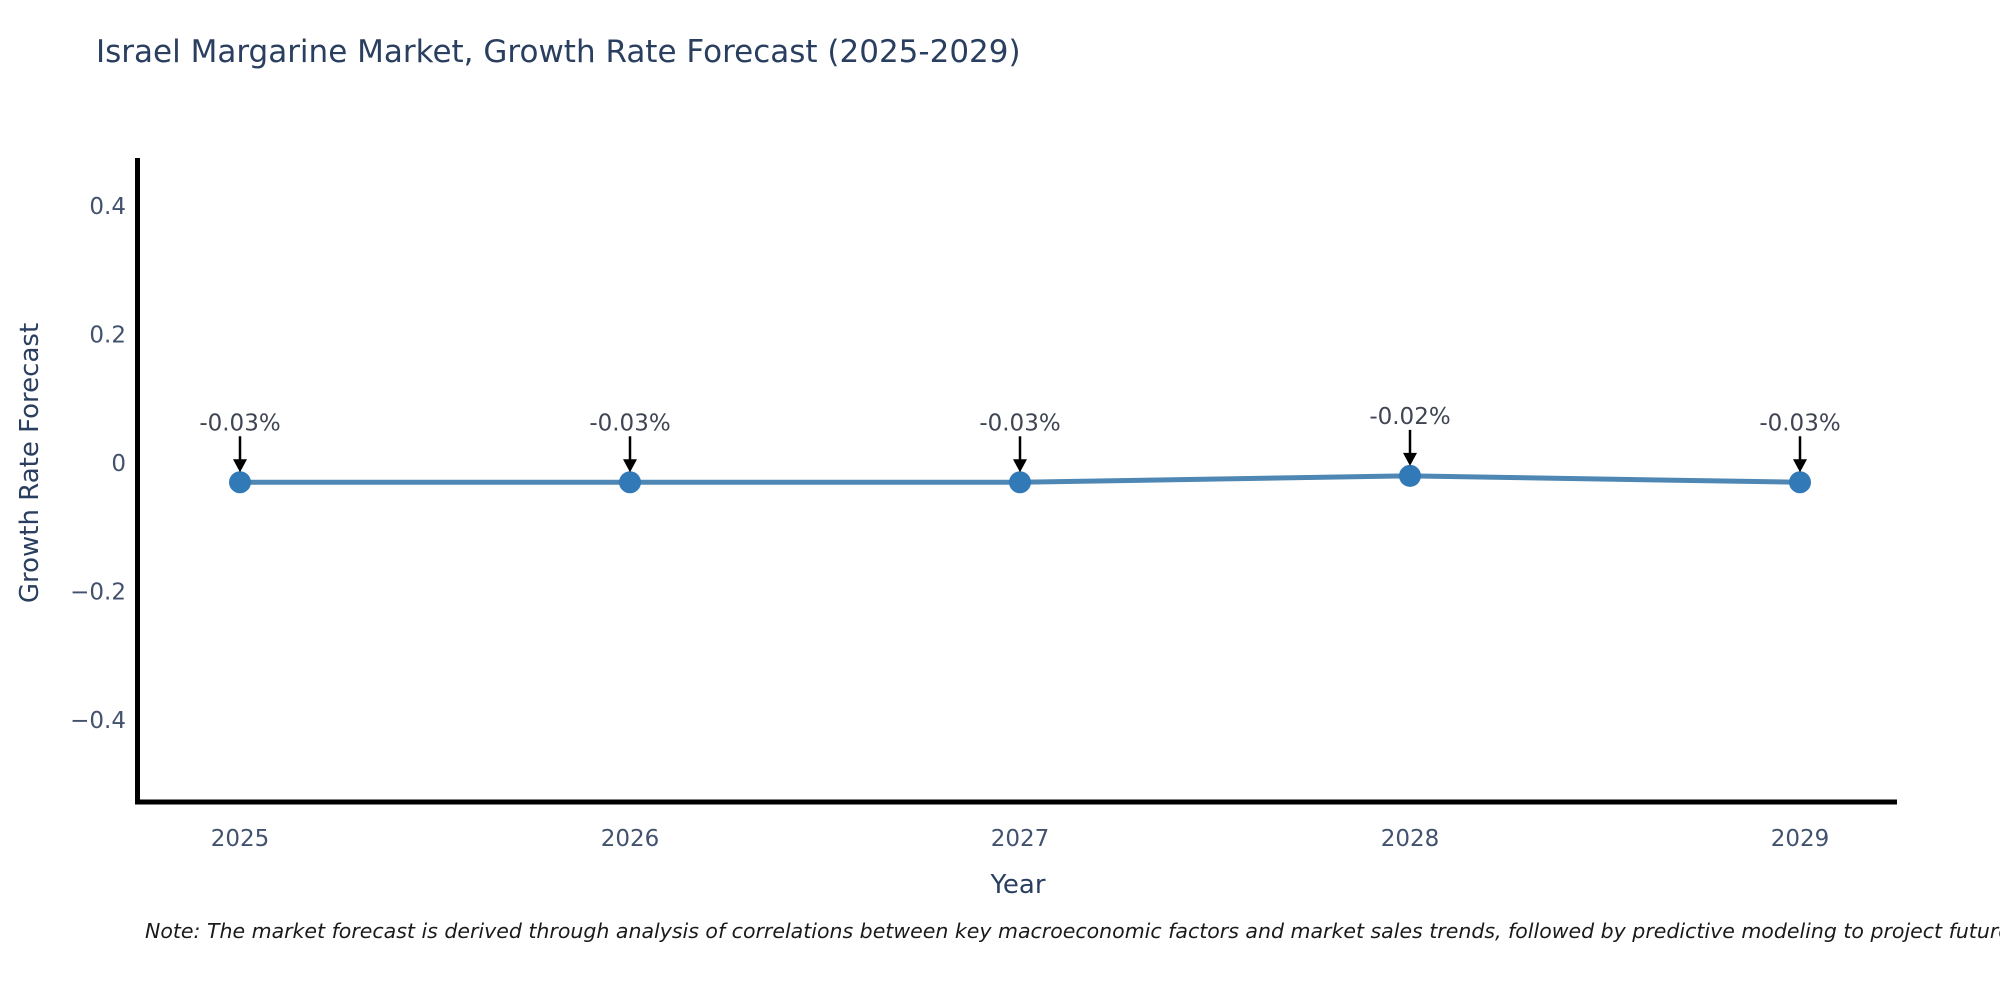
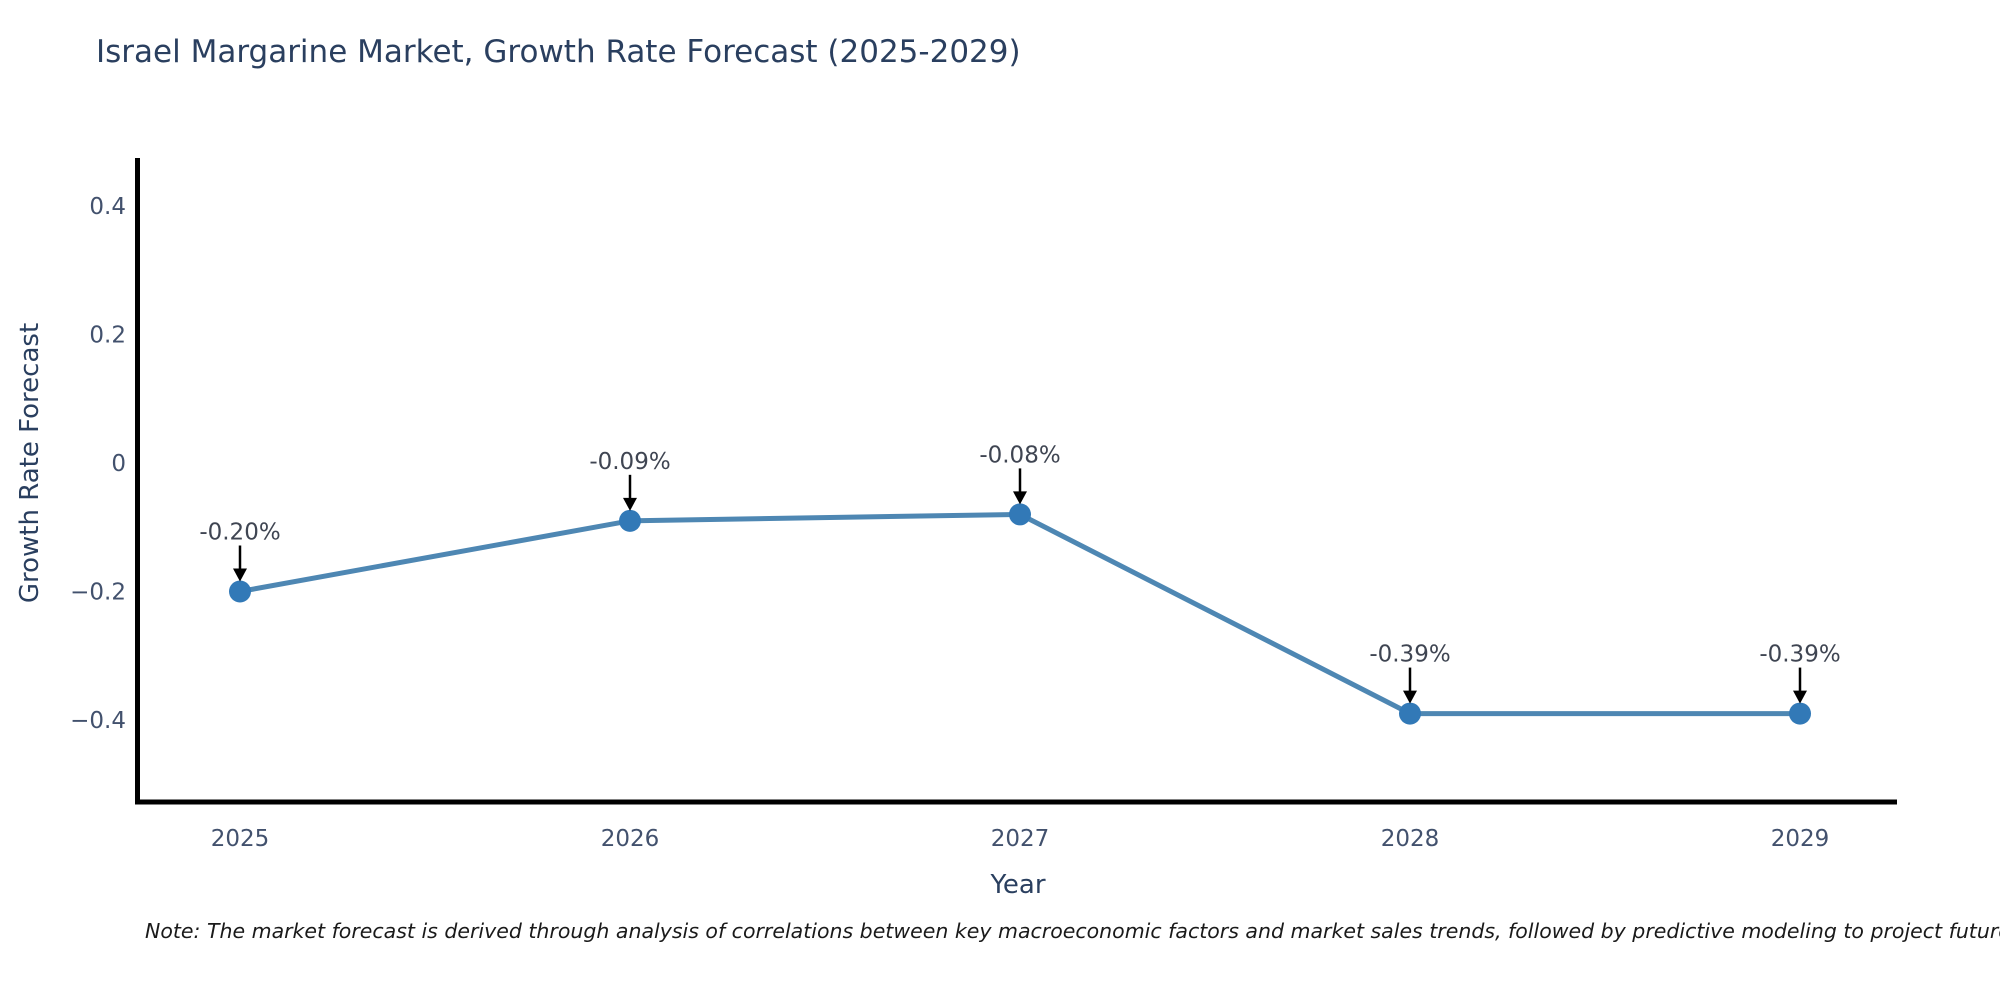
2025: -0.03% -> -0.20%
2026: -0.03% -> -0.09%
2027: -0.03% -> -0.08%
2028: -0.02% -> -0.39%
2029: -0.03% -> -0.39%
